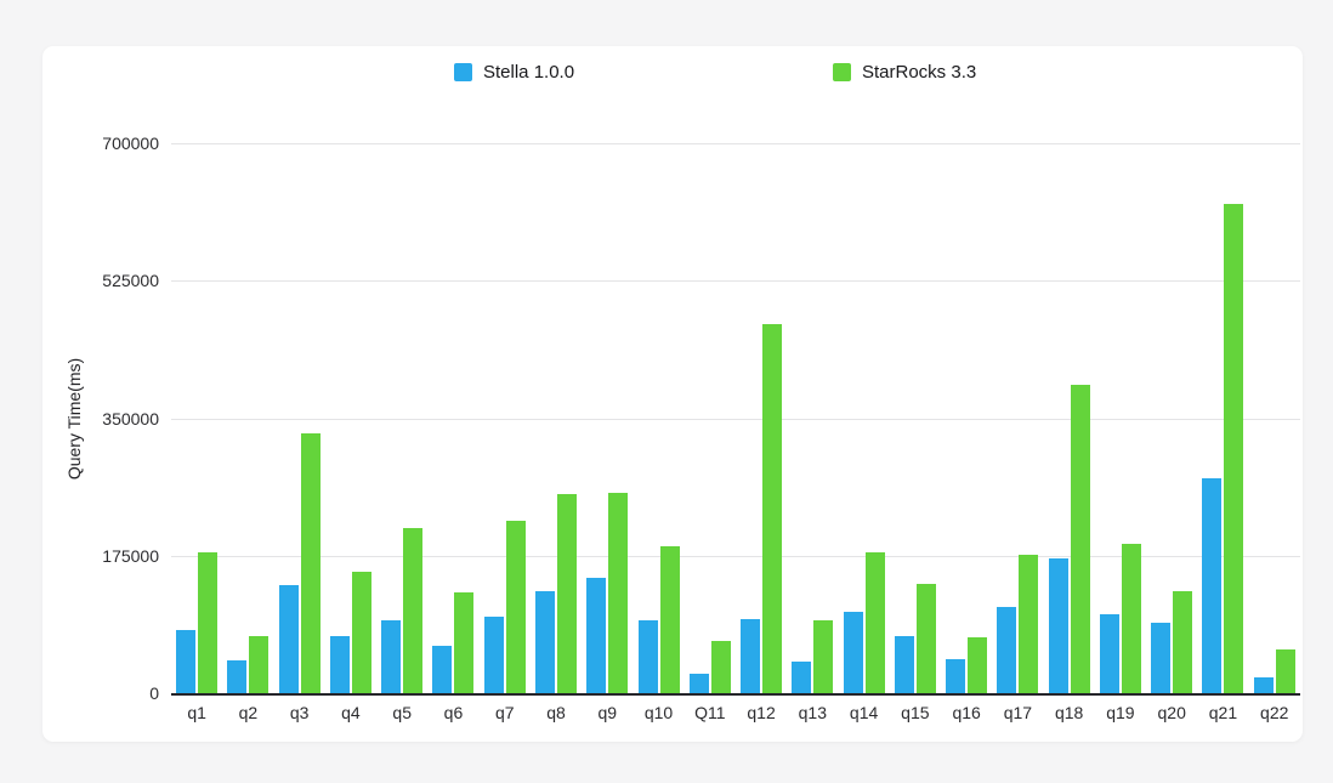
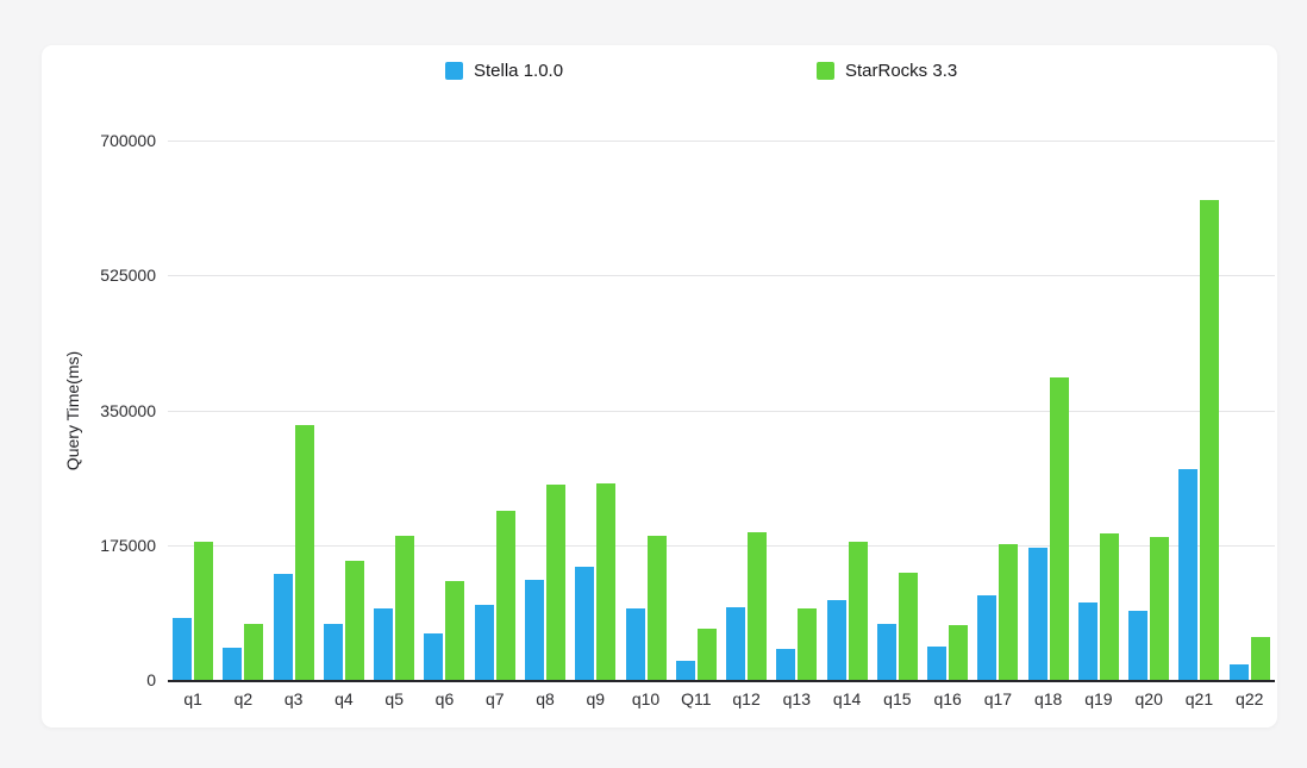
StarRocks 3.3/q5: 210000 -> 190000
StarRocks 3.3/q12: 470000 -> 190000
StarRocks 3.3/q20: 130000 -> 180000
